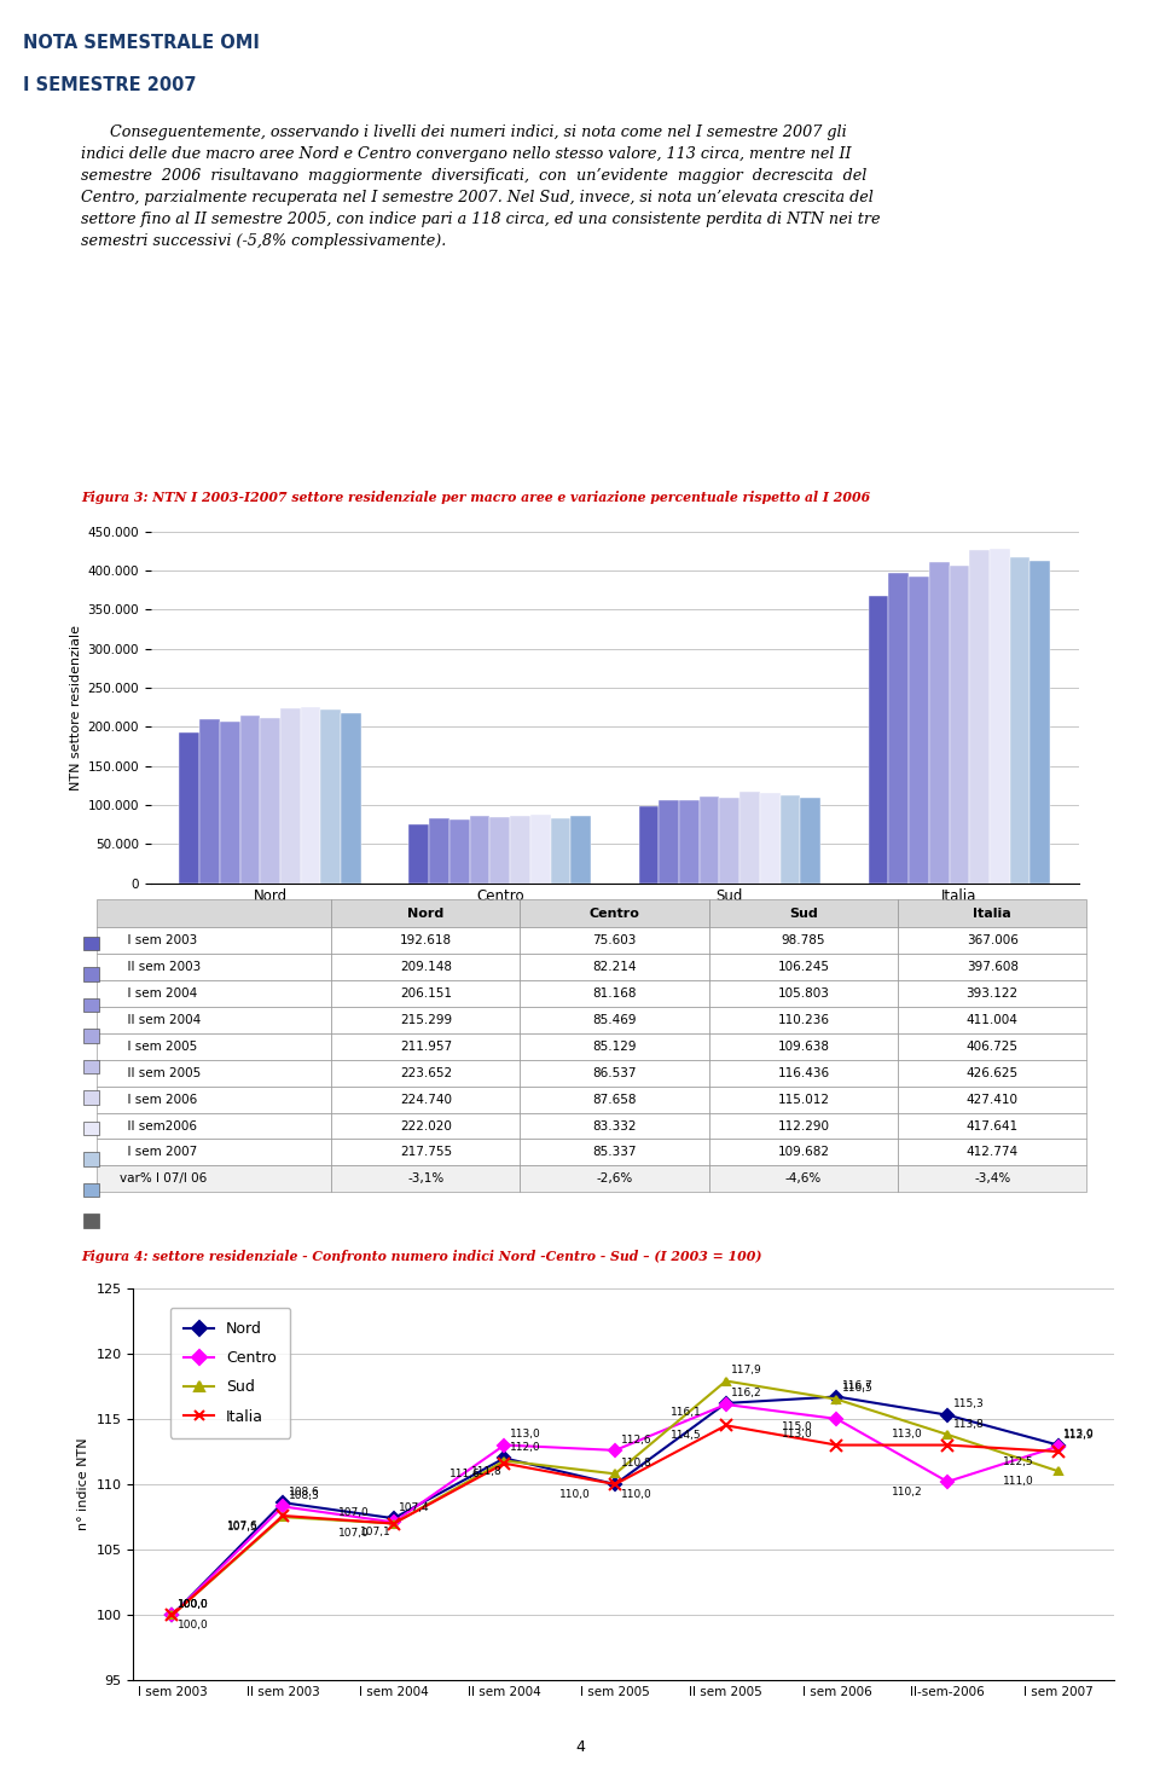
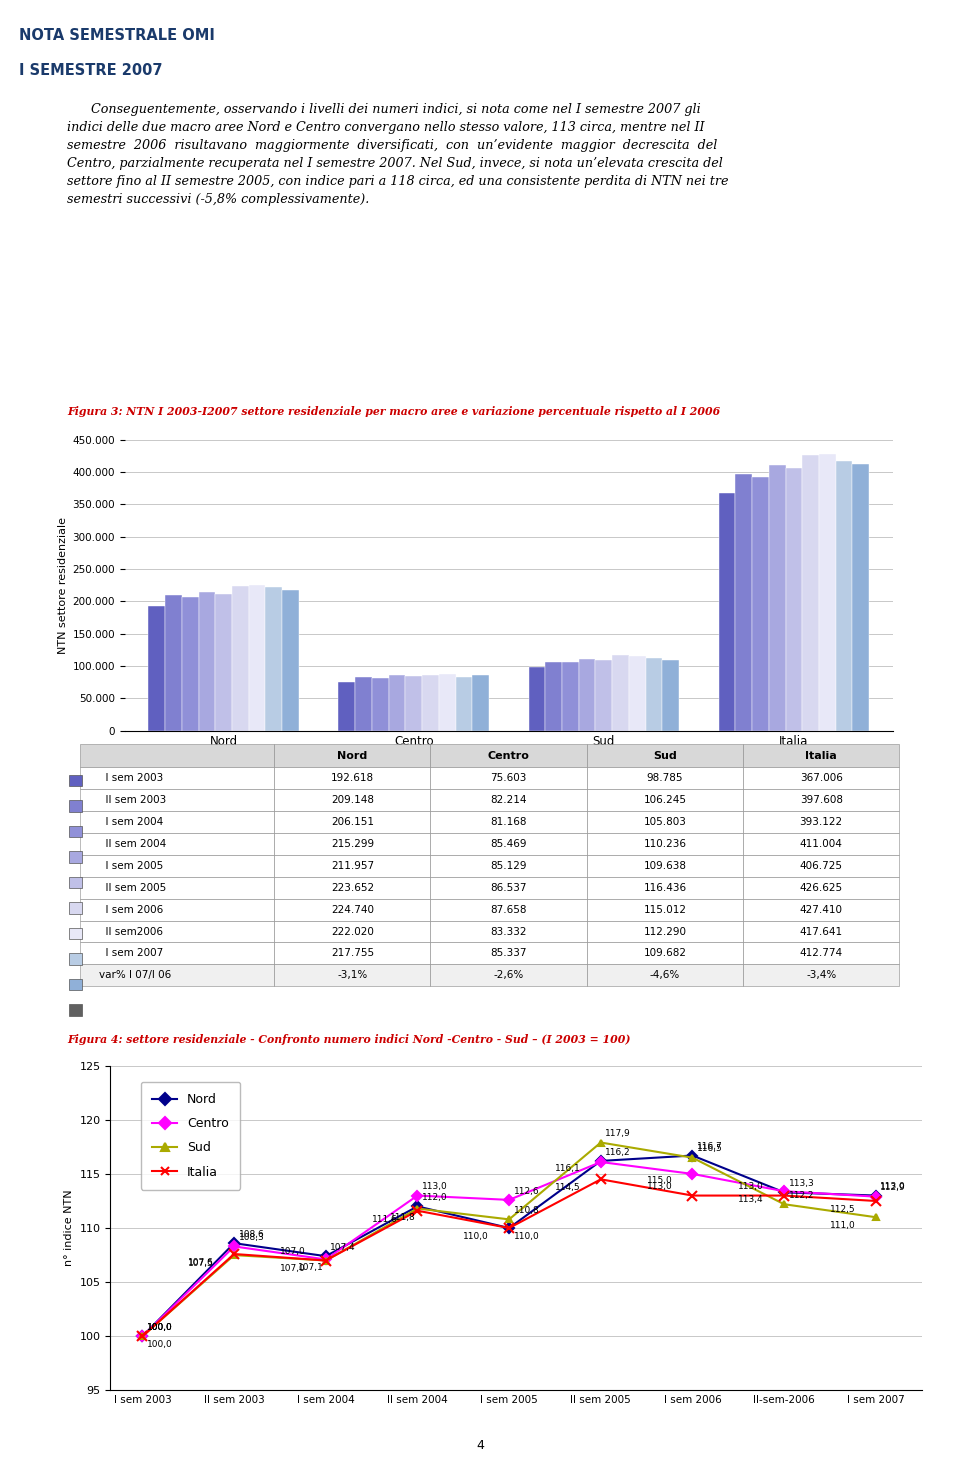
Nord/II-sem-2006: 115,3 -> 113,3
Centro/II-sem-2006: 110,2 -> 113,4
Sud/II-sem-2006: 113,8 -> 112,2
